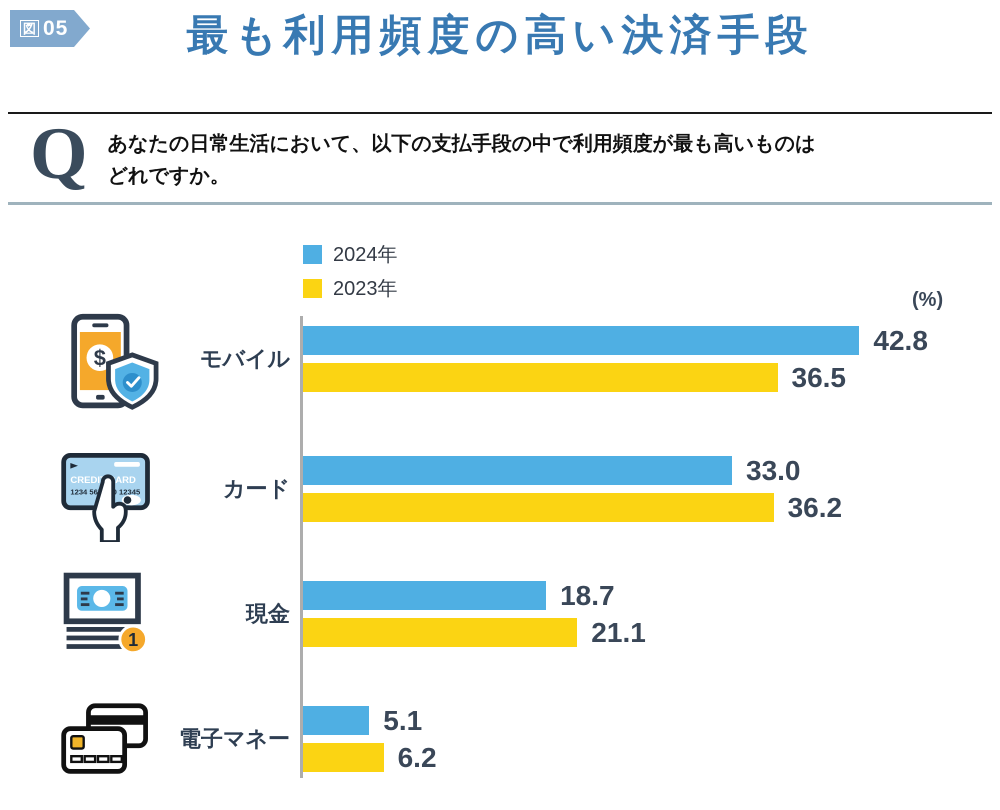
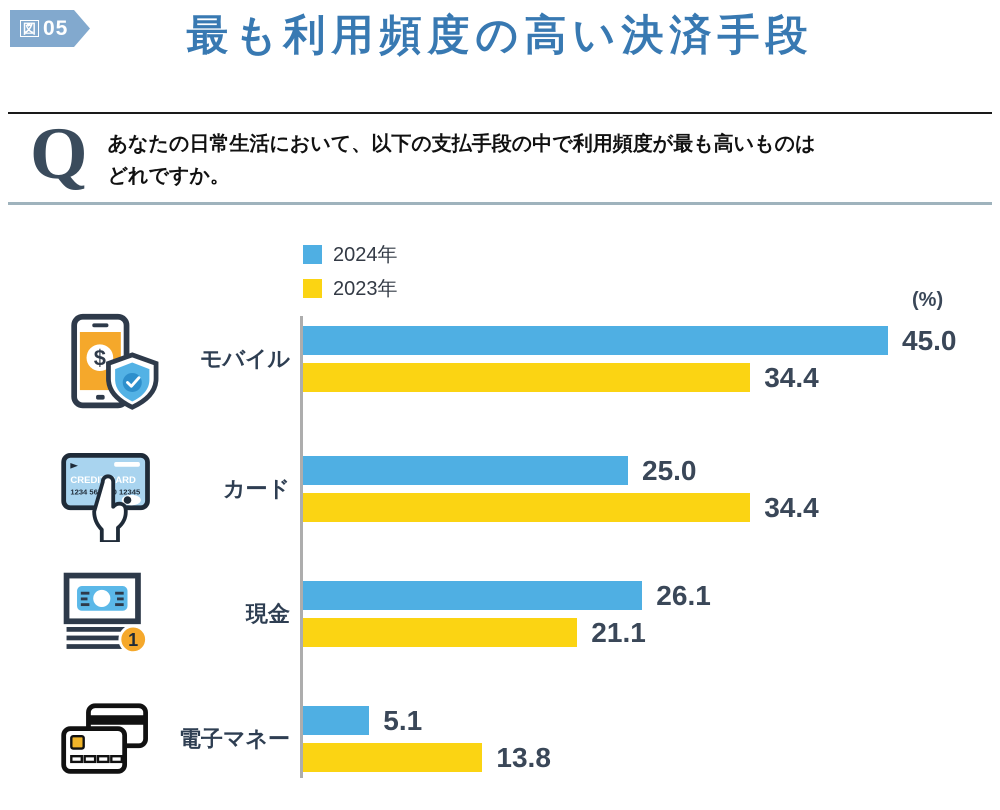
2024年/モバイル: 42.8 -> 45.0
2023年/モバイル: 36.5 -> 34.4
2024年/カード: 33.0 -> 25.0
2023年/カード: 36.2 -> 34.4
2024年/現金: 18.7 -> 26.1
2023年/電子マネー: 6.2 -> 13.8
